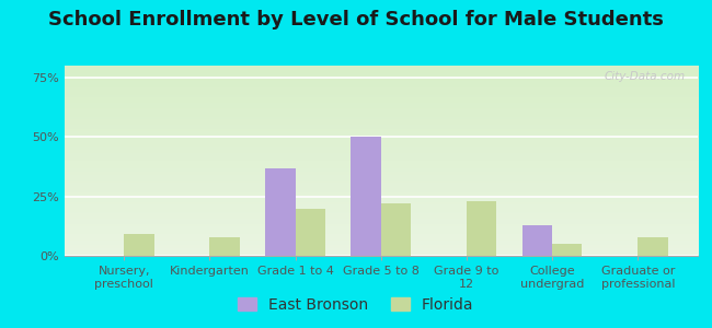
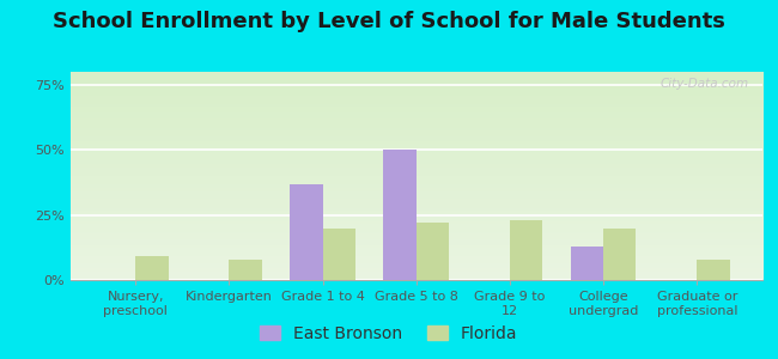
Florida/College undergrad: 5% -> 20%
